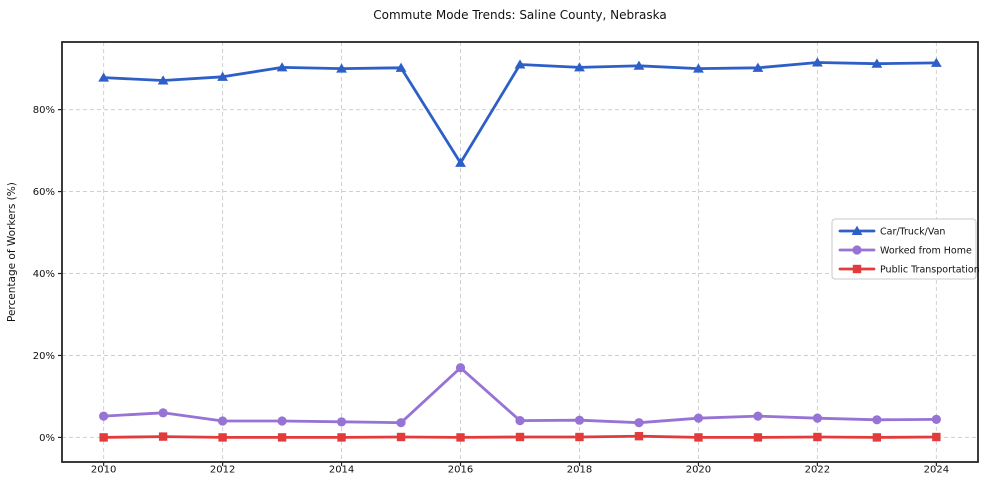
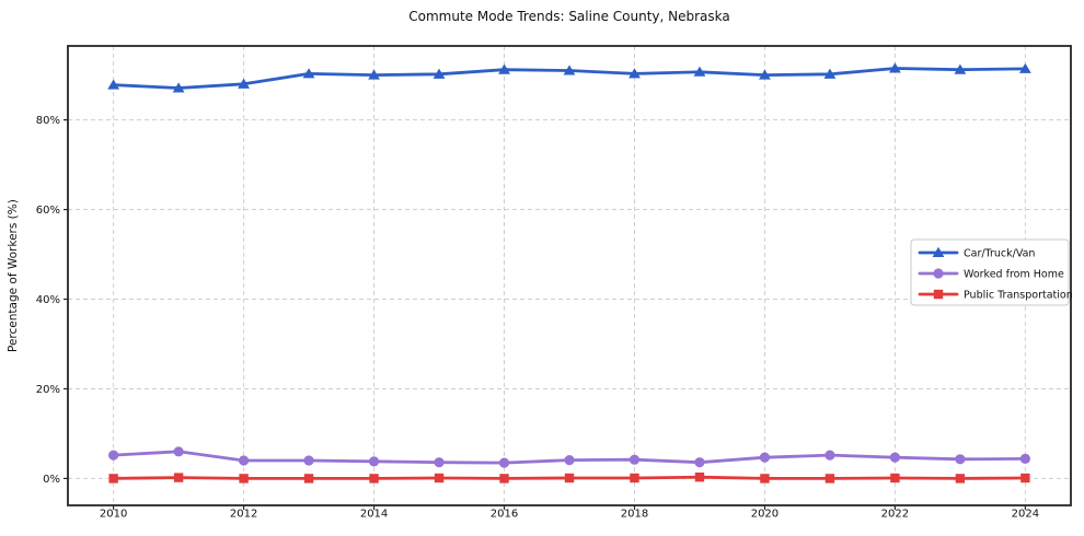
Car/Truck/Van/2016: 67% -> 91%
Worked from Home/2016: 17% -> 4%
